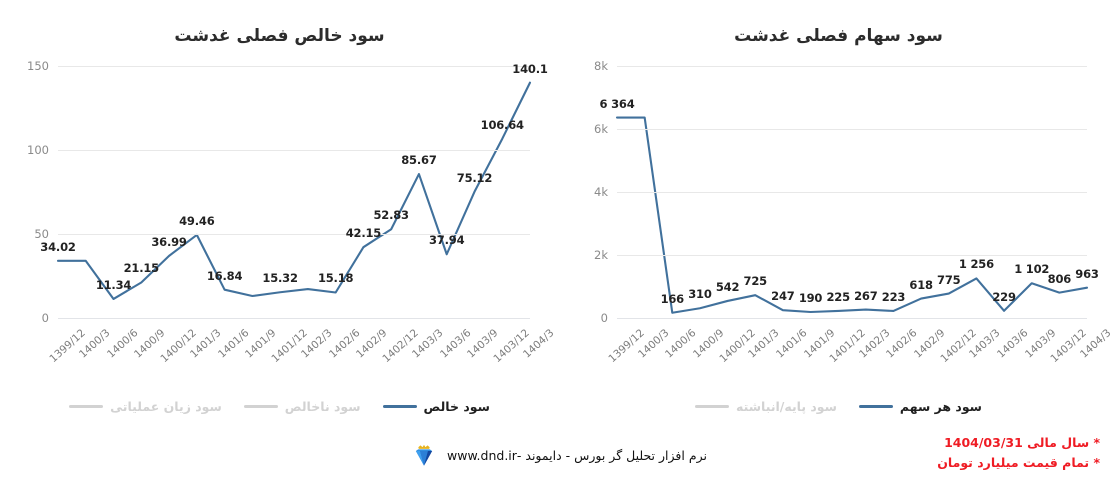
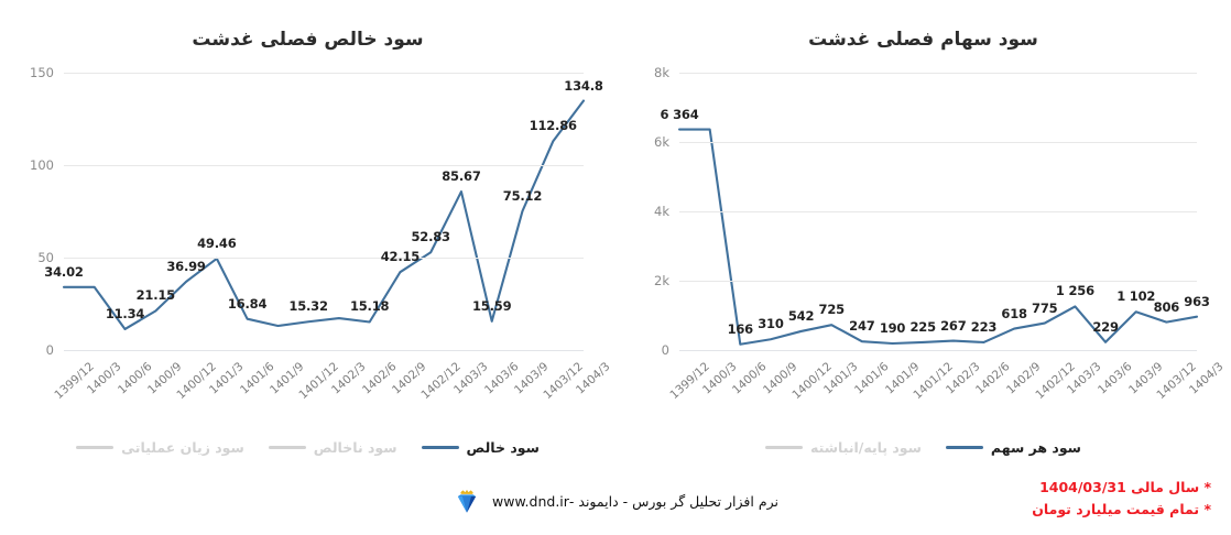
سود خالص فصلی غدشت/1403/6: 37.94 -> 15.59
سود خالص فصلی غدشت/1403/12: 106.64 -> 112.86
سود خالص فصلی غدشت/1404/3: 140.1 -> 134.8
